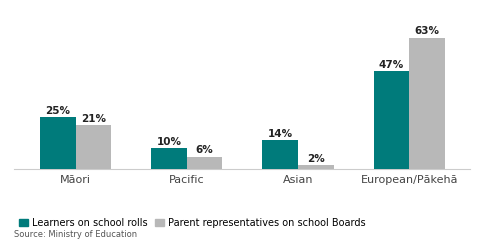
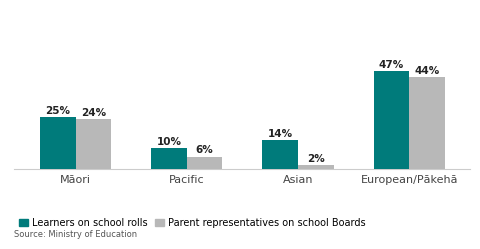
Parent representatives on school Boards/Māori: 21% -> 24%
Parent representatives on school Boards/European/Pākehā: 63% -> 44%
